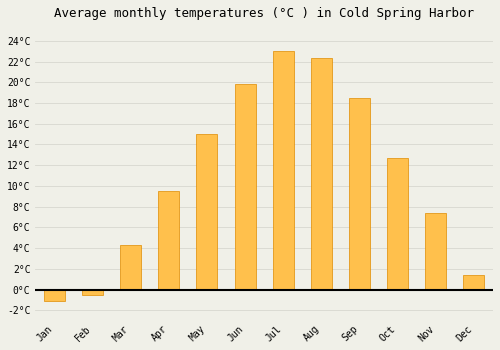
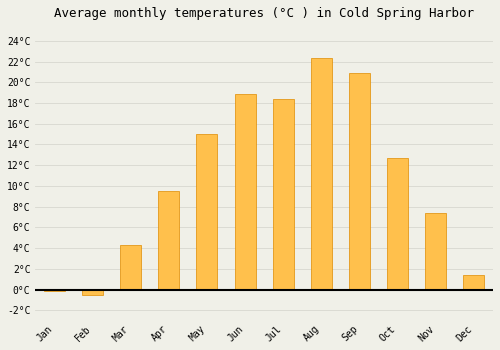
Jan: -1.1°C -> -0.1°C
Jun: 19.8°C -> 18.9°C
Jul: 23.0°C -> 18.4°C
Sep: 18.5°C -> 20.9°C
